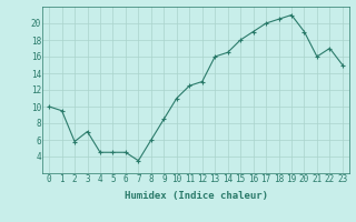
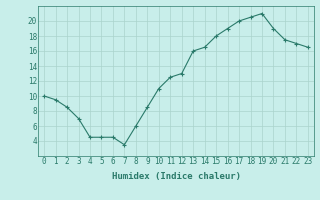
2: 5.8 -> 8.5
21: 16.0 -> 17.5
23: 15.0 -> 16.5
